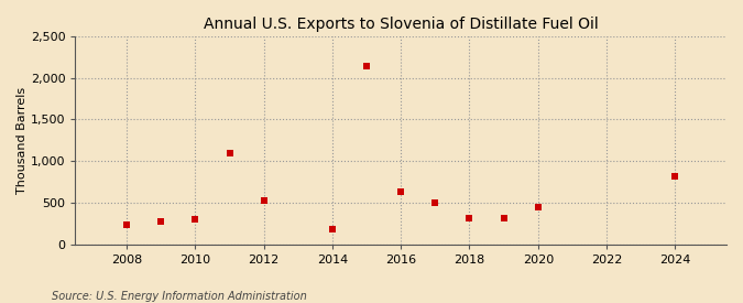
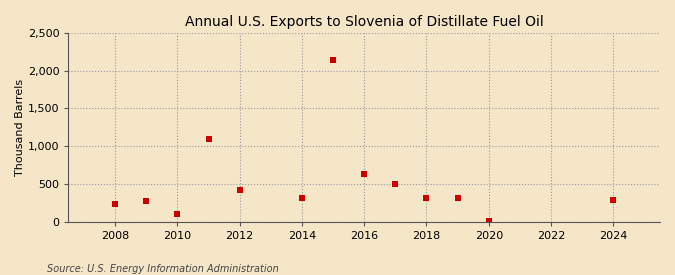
2010: 300 -> 100
2012: 520 -> 420
2014: 180 -> 310
2020: 440 -> 0
2024: 820 -> 290
